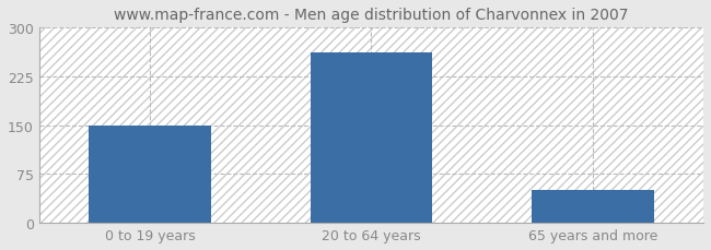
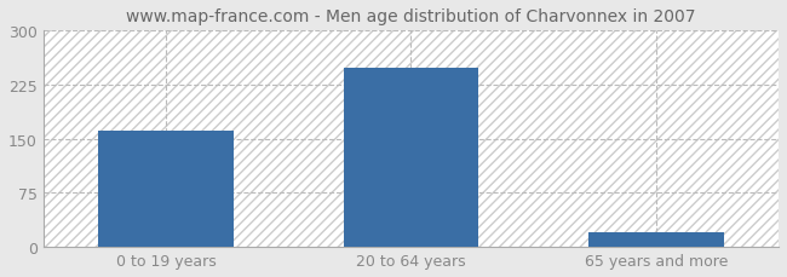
0 to 19 years: 149 -> 162
20 to 64 years: 262 -> 248
65 years and more: 50 -> 20
